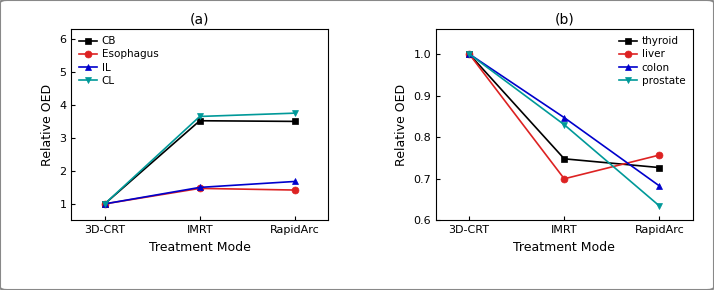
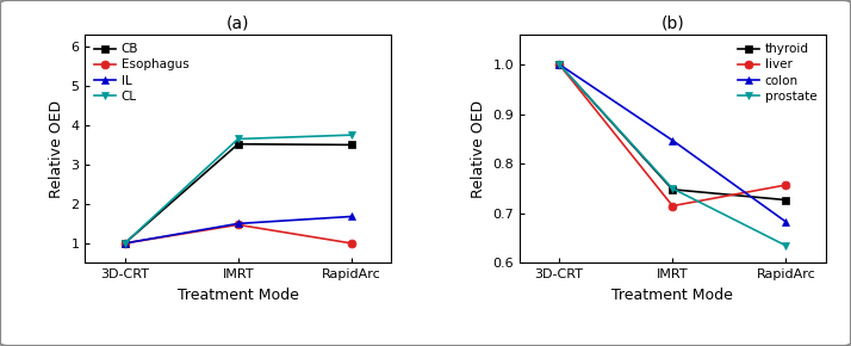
(a)/Esophagus/RapidArc: 1.42 -> 1.00
(b)/liver/IMRT: 0.700 -> 0.715
(b)/prostate/IMRT: 0.830 -> 0.750
